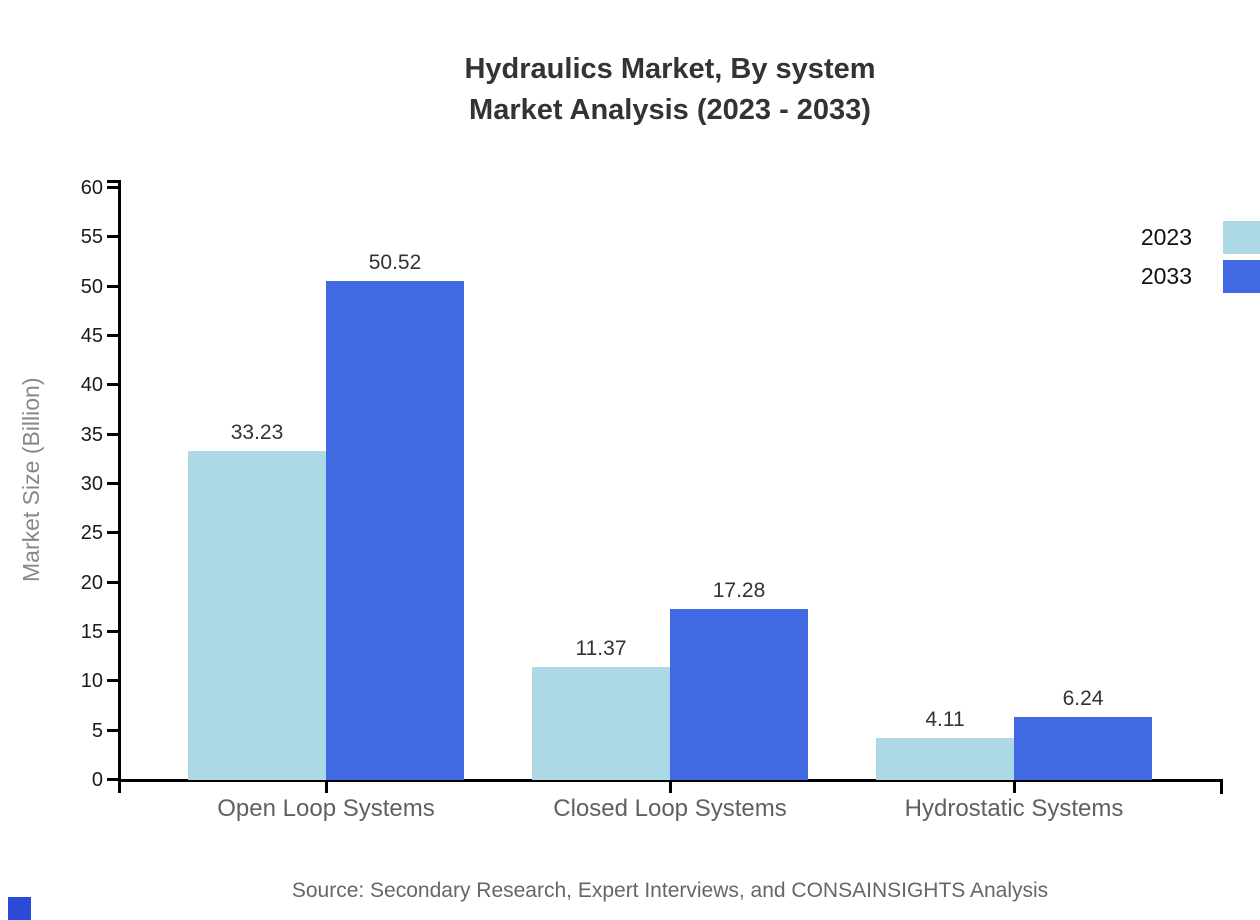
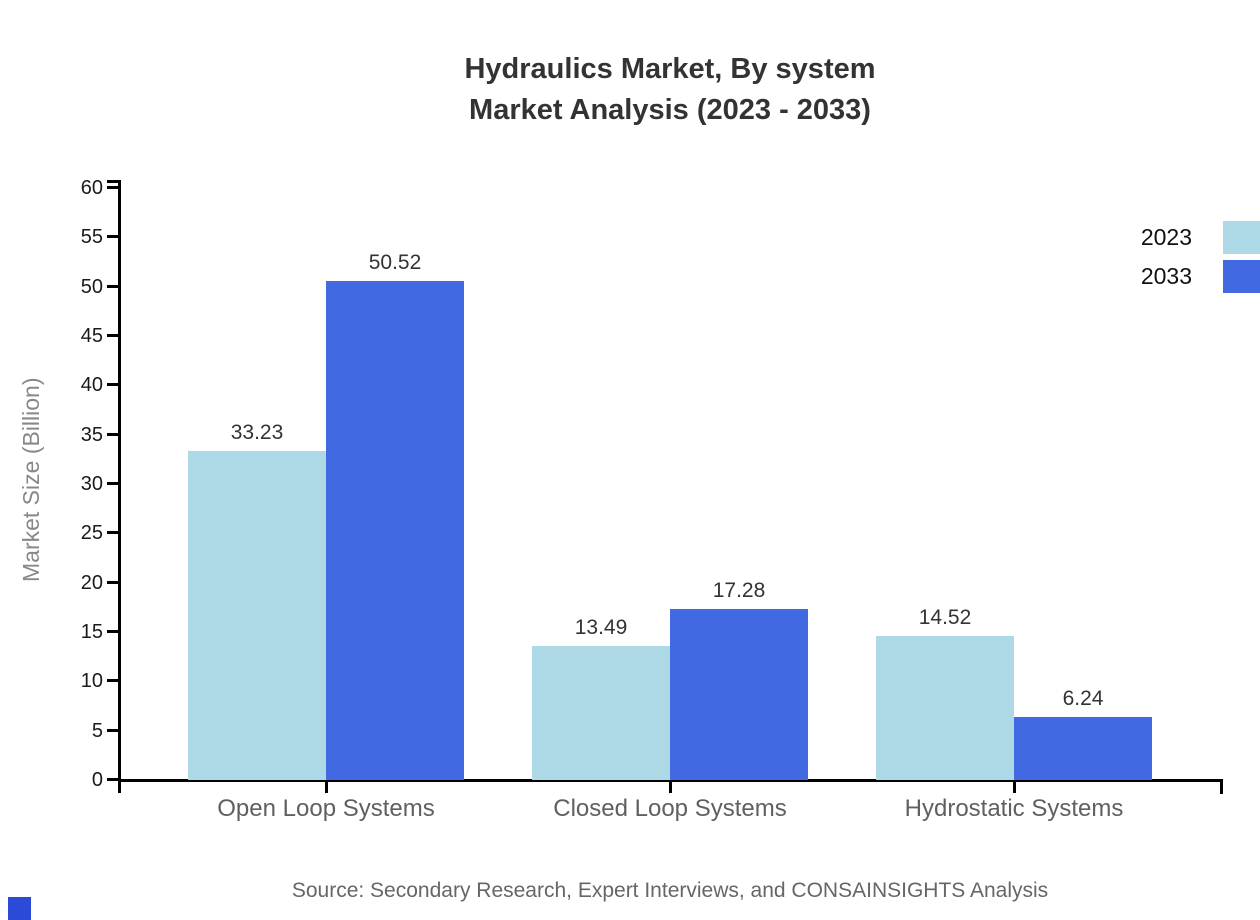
2023/Closed Loop Systems: 11.37 -> 13.49
2023/Hydrostatic Systems: 4.11 -> 14.52
